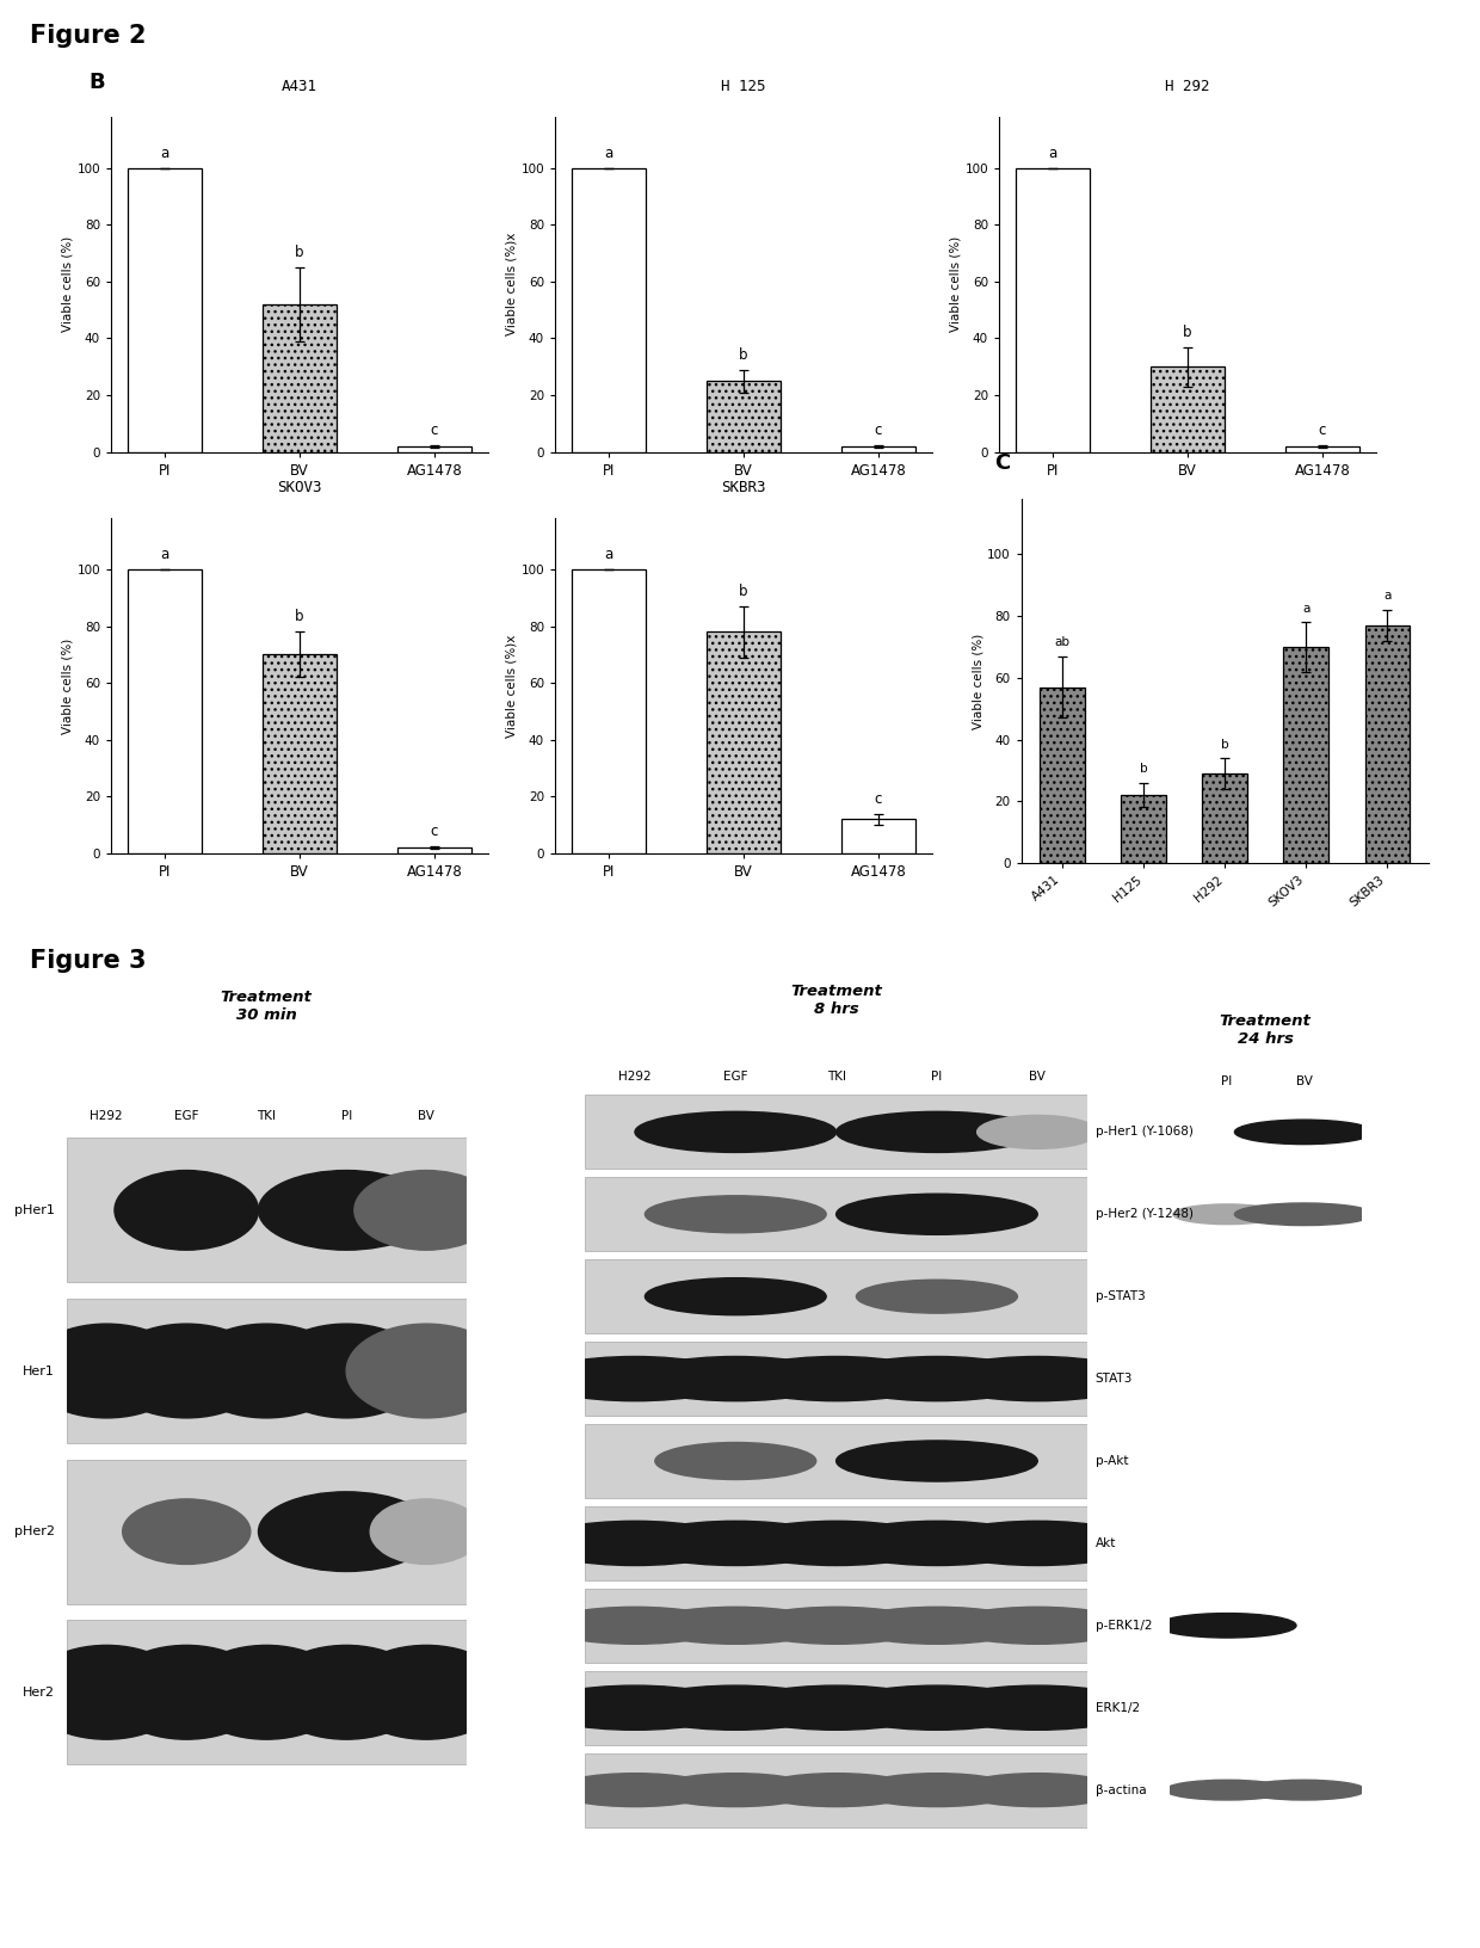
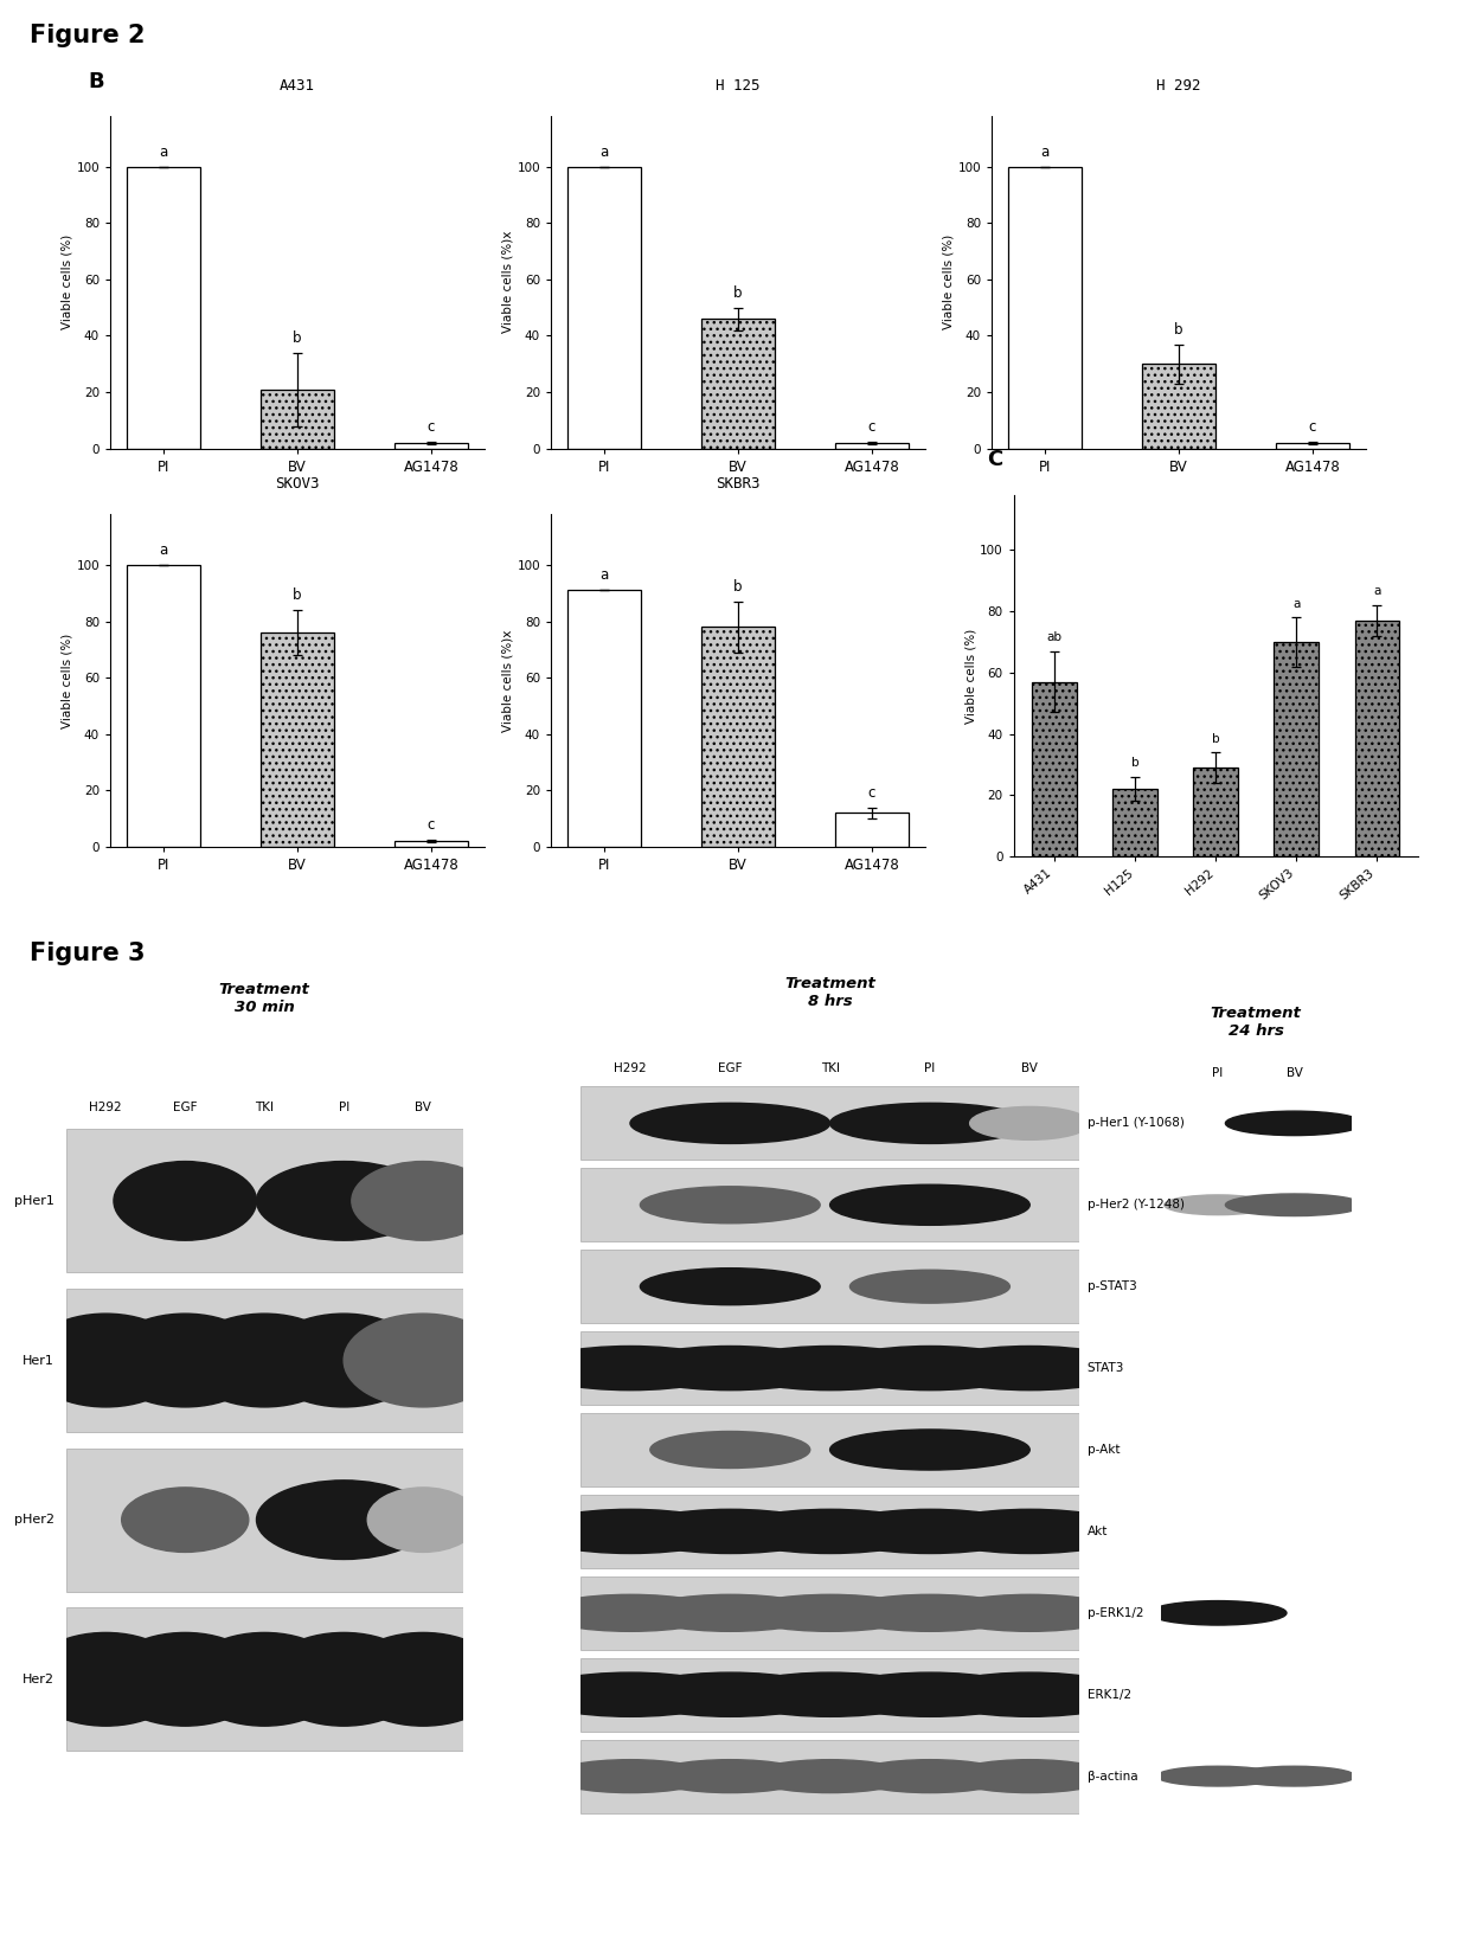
A431/BV: 52 -> 21
H 125/BV: 25 -> 46
SKOV3/BV: 70 -> 76
SKBR3/PI: 100 -> 91
